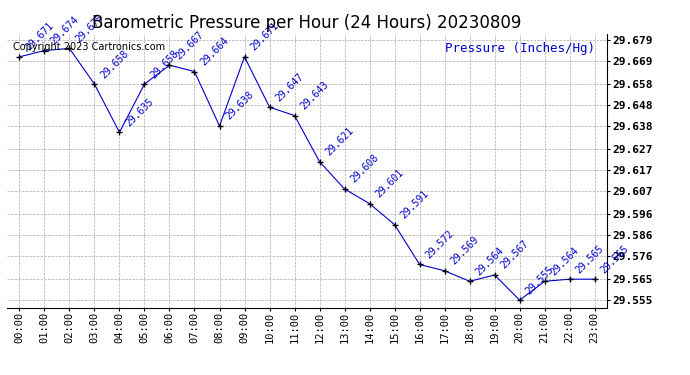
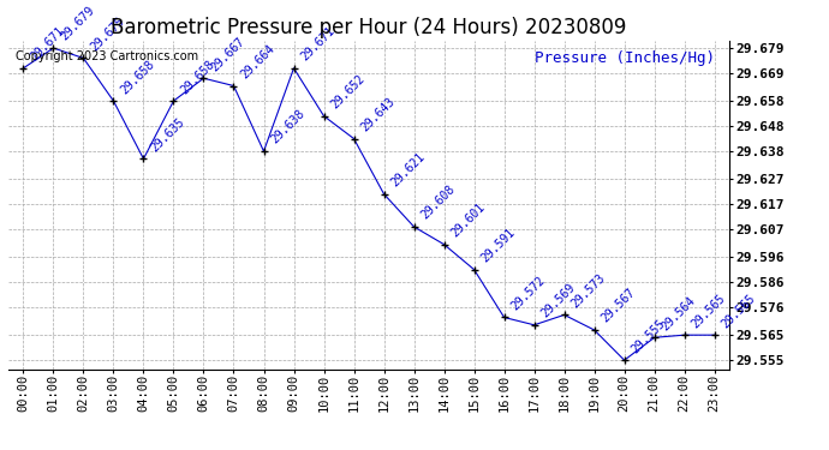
01:00: 29.674 -> 29.679
10:00: 29.647 -> 29.652
18:00: 29.564 -> 29.573
